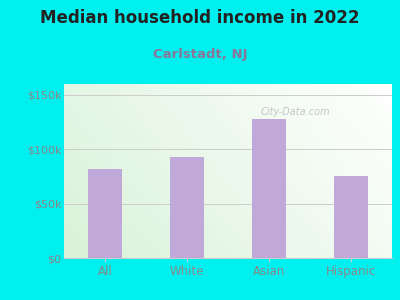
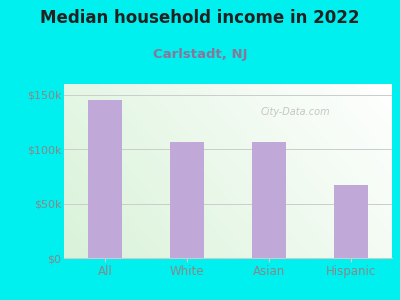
All: $82k -> $145k
White: $93k -> $107k
Asian: $128k -> $107k
Hispanic: $75k -> $67k
